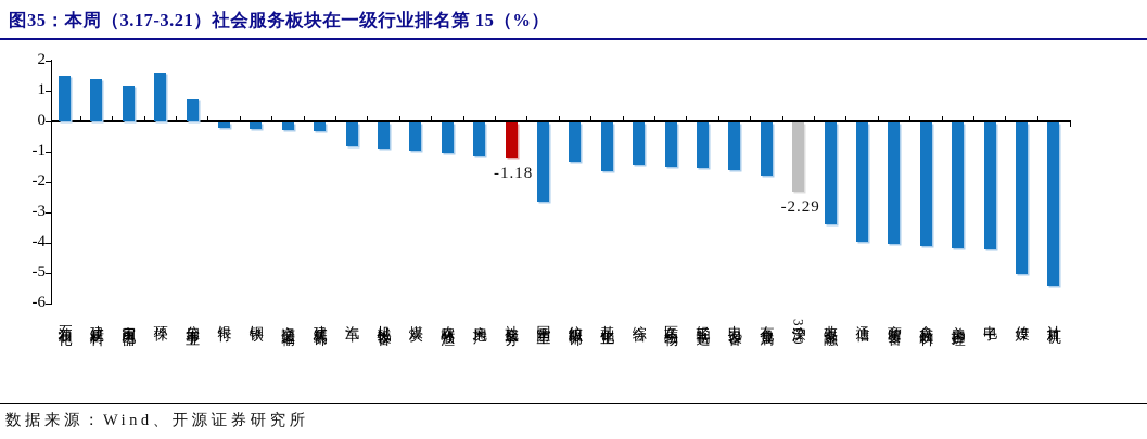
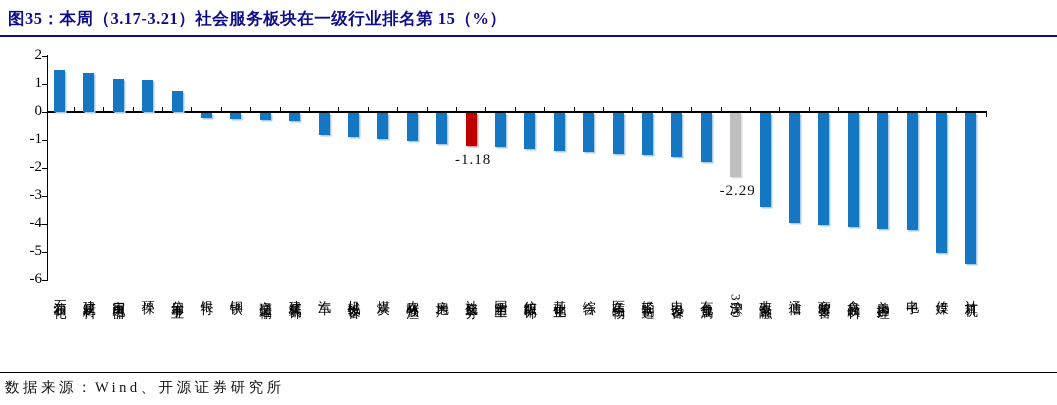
环保: 1.6 -> 1.1
国防军工: -2.6 -> -1.2
基础化工: -1.6 -> -1.4
